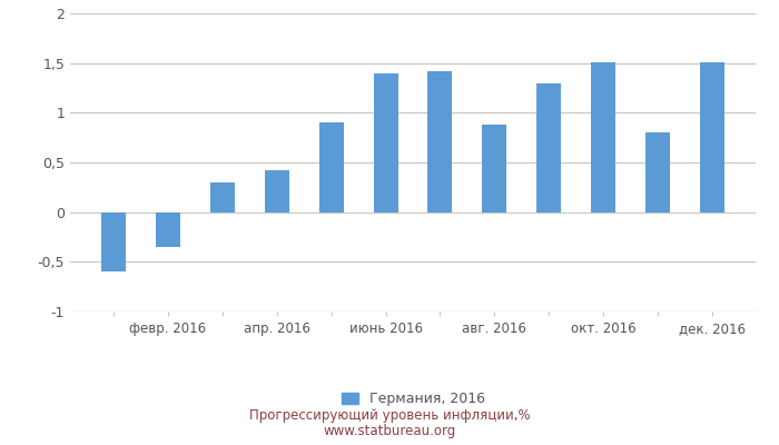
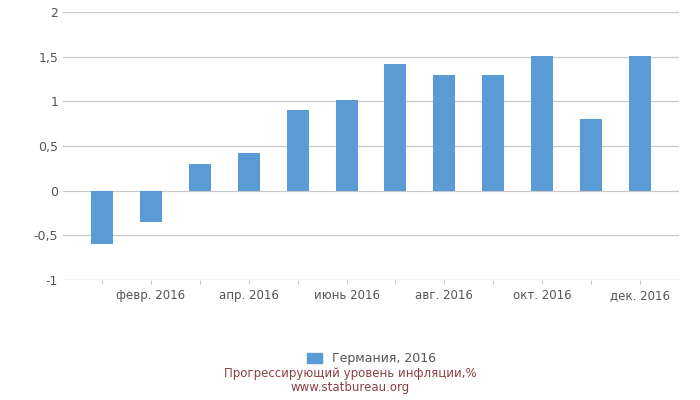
июнь 2016: 1,40 -> 1,01
авг. 2016: 0,88 -> 1,30
